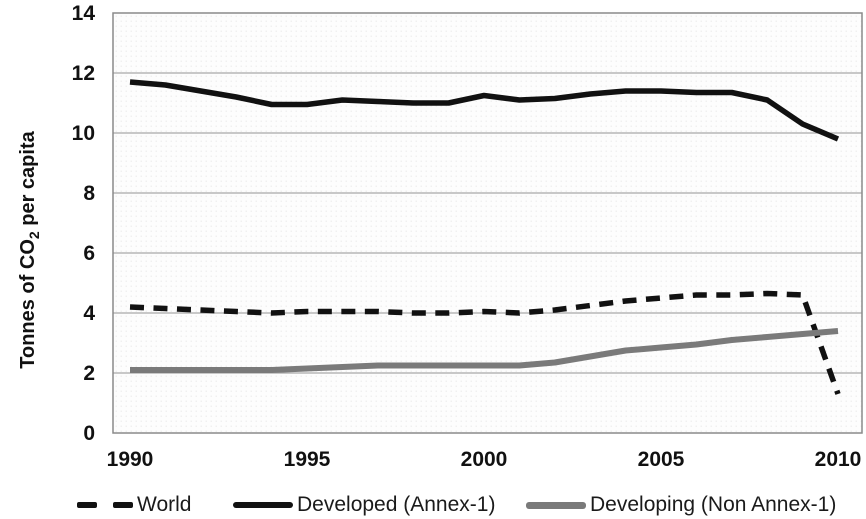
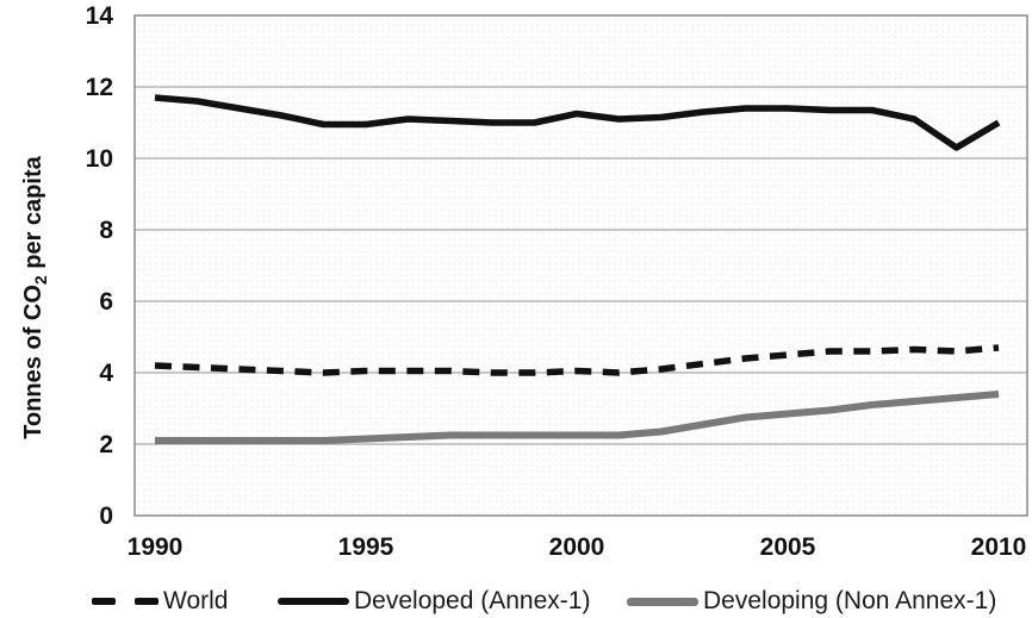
World/2010: 1.3 -> 4.7
Developed (Annex-1)/2010: 9.8 -> 11.0
